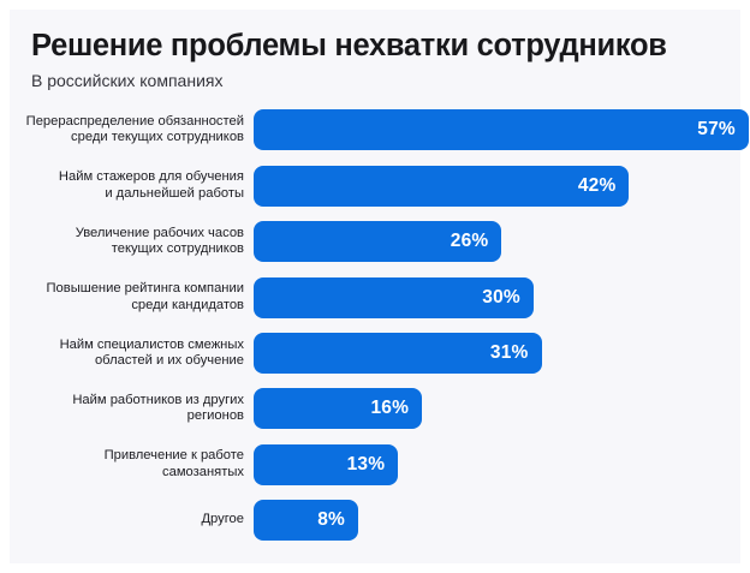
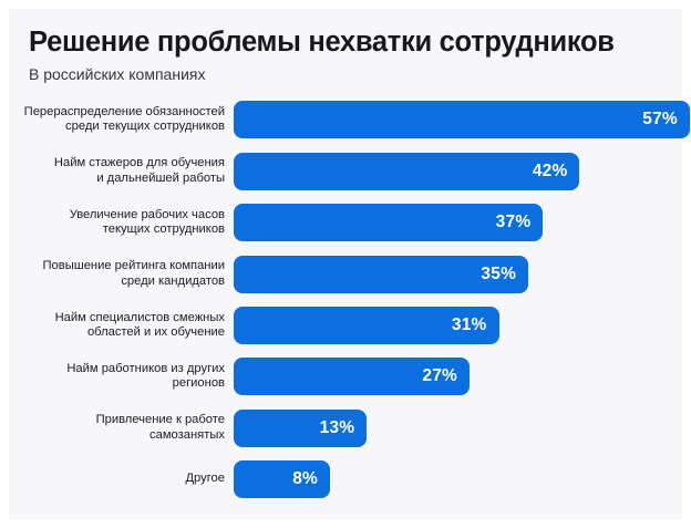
Увеличение рабочих часов текущих сотрудников: 26% -> 37%
Повышение рейтинга компании среди кандидатов: 30% -> 35%
Найм работников из других регионов: 16% -> 27%
